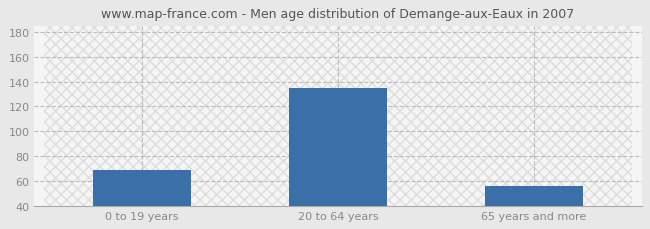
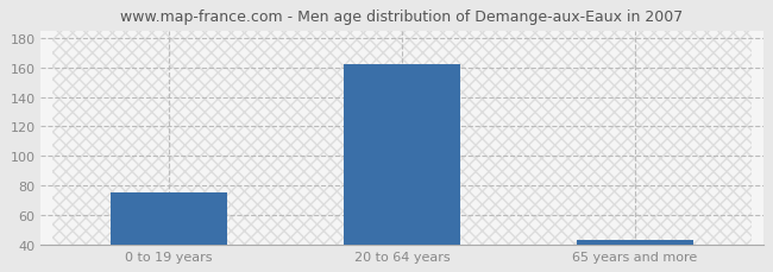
0 to 19 years: 69 -> 75
20 to 64 years: 135 -> 162
65 years and more: 56 -> 43
